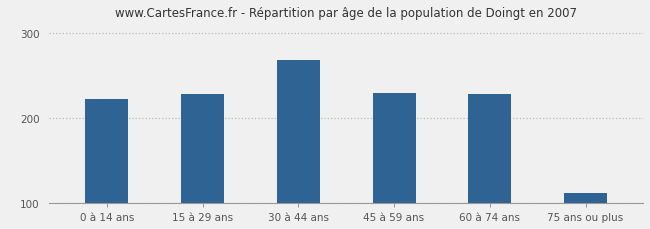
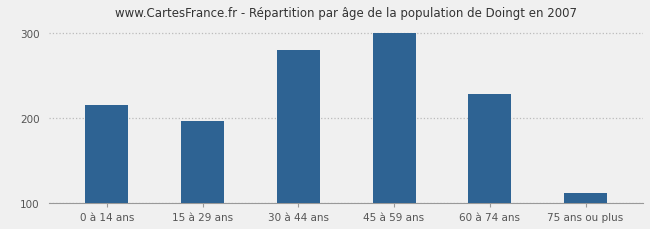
0 à 14 ans: 222 -> 215
15 à 29 ans: 228 -> 196
30 à 44 ans: 268 -> 280
45 à 59 ans: 230 -> 300
